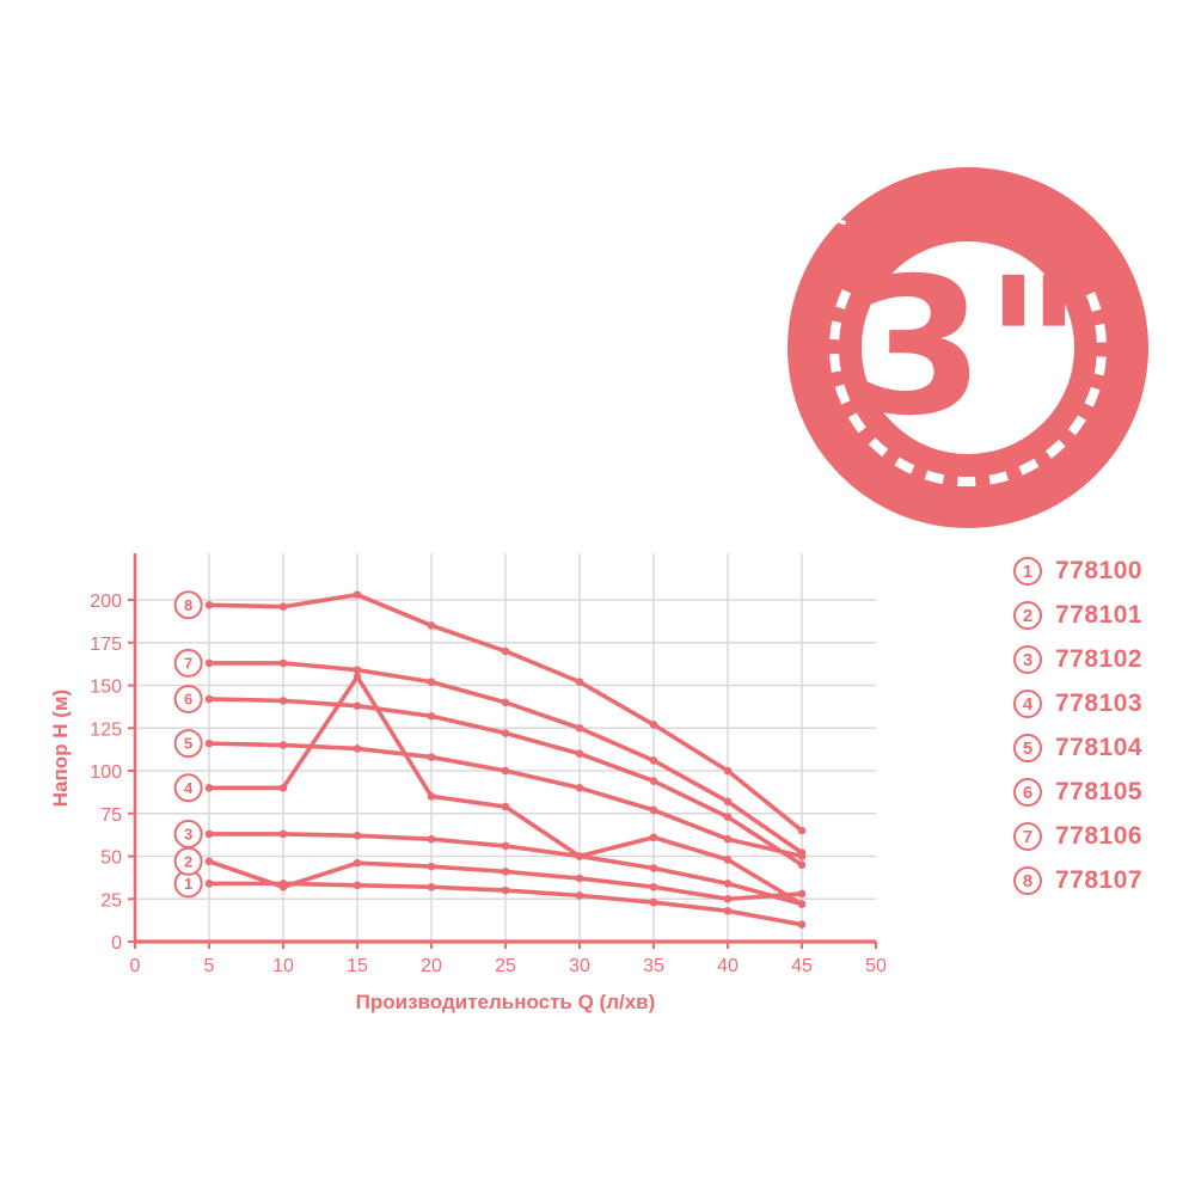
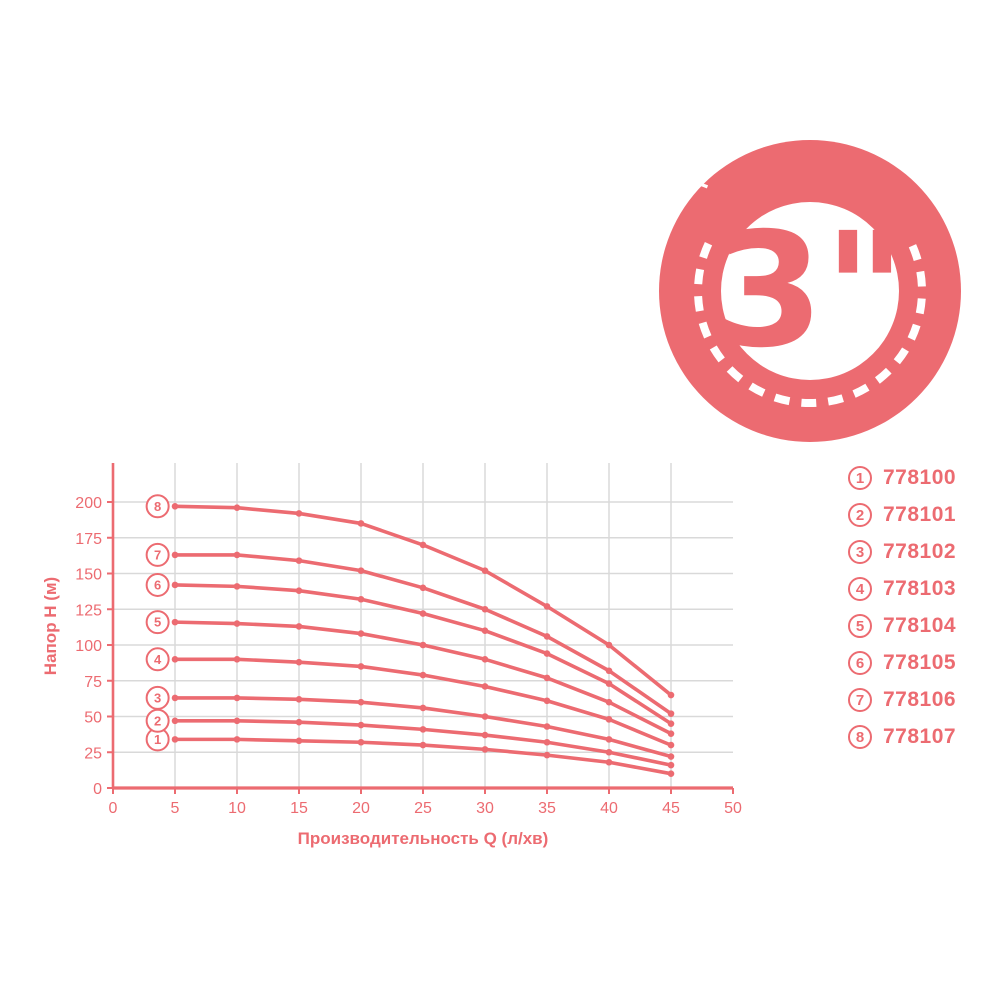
2/10: 32 -> 47
4/15: 155 -> 88
8/15: 203 -> 192
4/30: 50 -> 71
2/45: 28 -> 16
4/45: 22 -> 30
5/45: 50 -> 38
